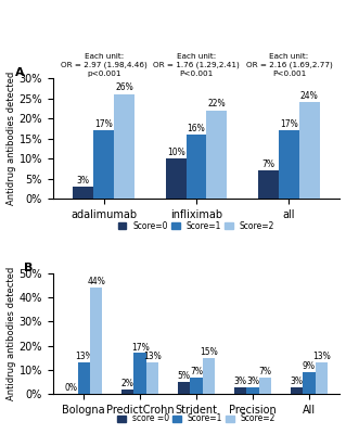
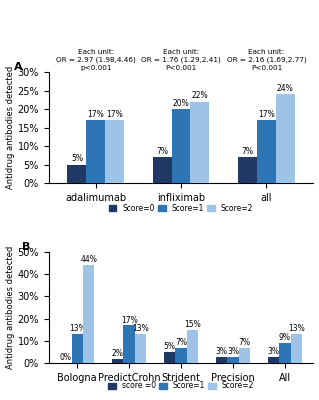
Score=0/adalimumab: 3% -> 5%
Score=2/adalimumab: 26% -> 17%
Score=0/infliximab: 10% -> 7%
Score=1/infliximab: 16% -> 20%
